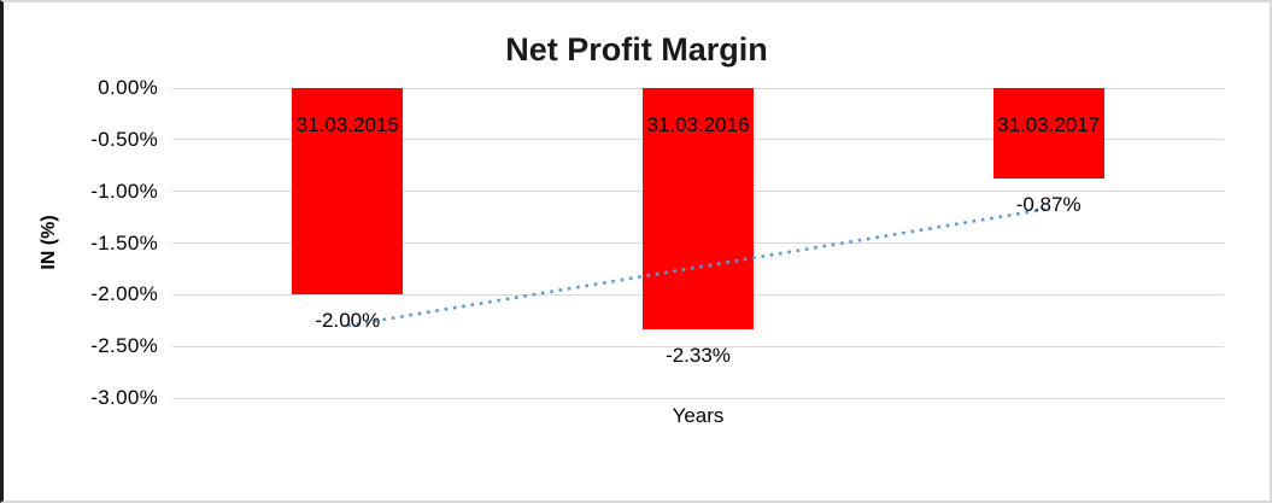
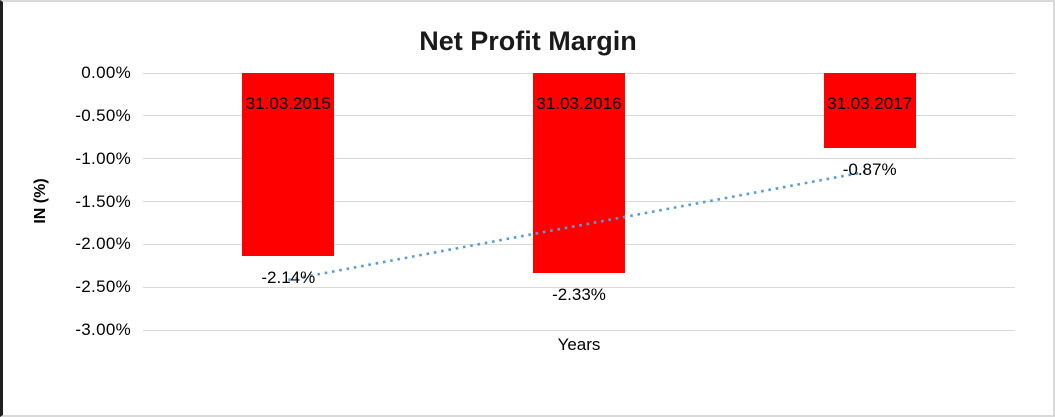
31.03.2015: -2.00% -> -2.14%
